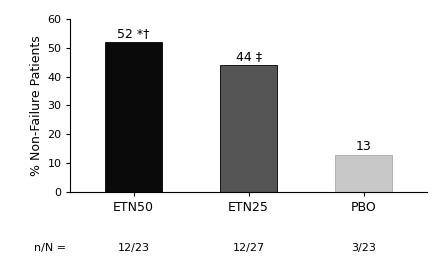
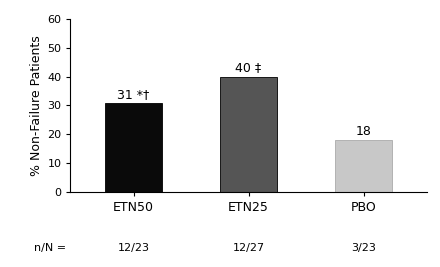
ETN50: 52 -> 31
ETN25: 44 -> 40
PBO: 13 -> 18
